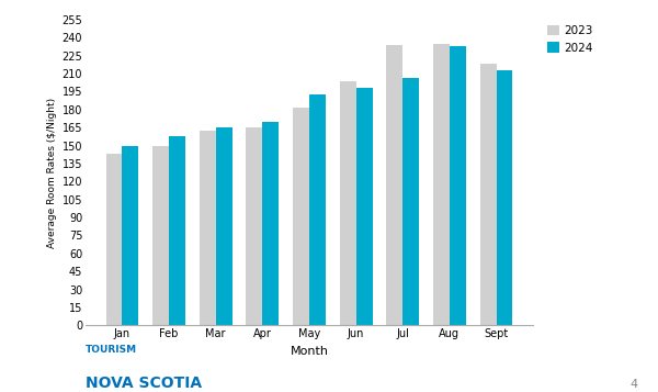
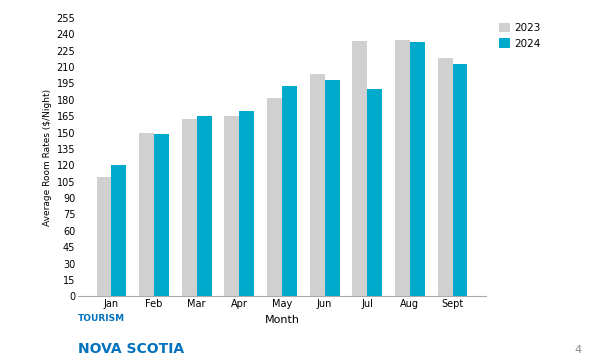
2023/Jan: 143 -> 109
2024/Jan: 150 -> 120
2024/Feb: 158 -> 149
2024/Jul: 206 -> 190
